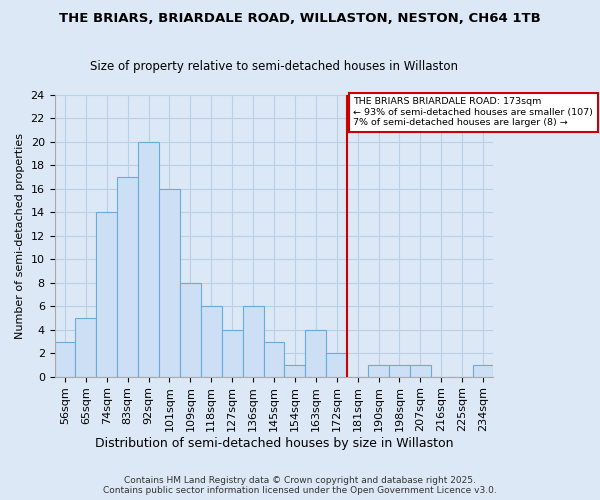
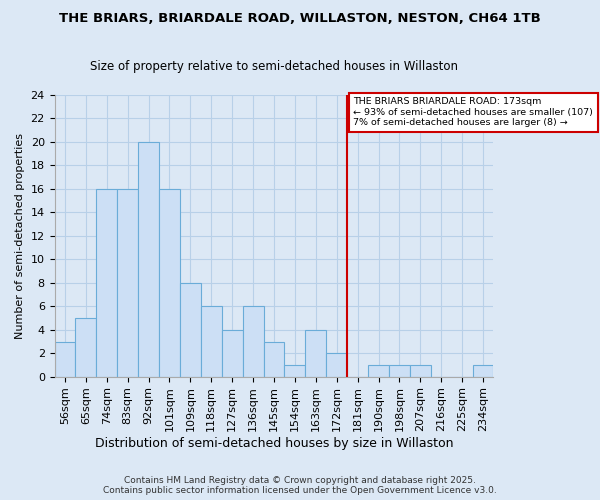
74sqm: 14 -> 16
83sqm: 17 -> 16
